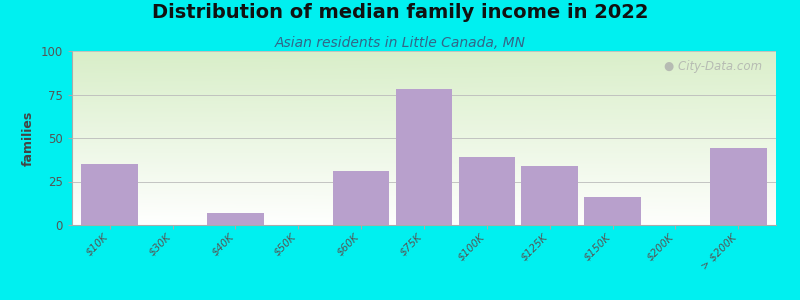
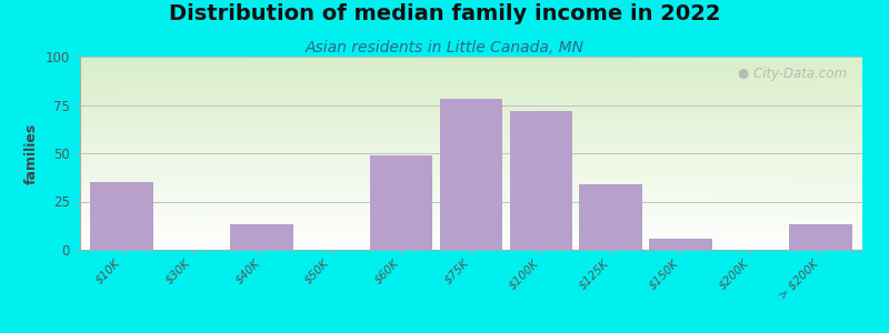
$40K: 7 -> 13
$60K: 31 -> 49
$100K: 39 -> 72
$150K: 16 -> 6
> $200K: 44 -> 13
